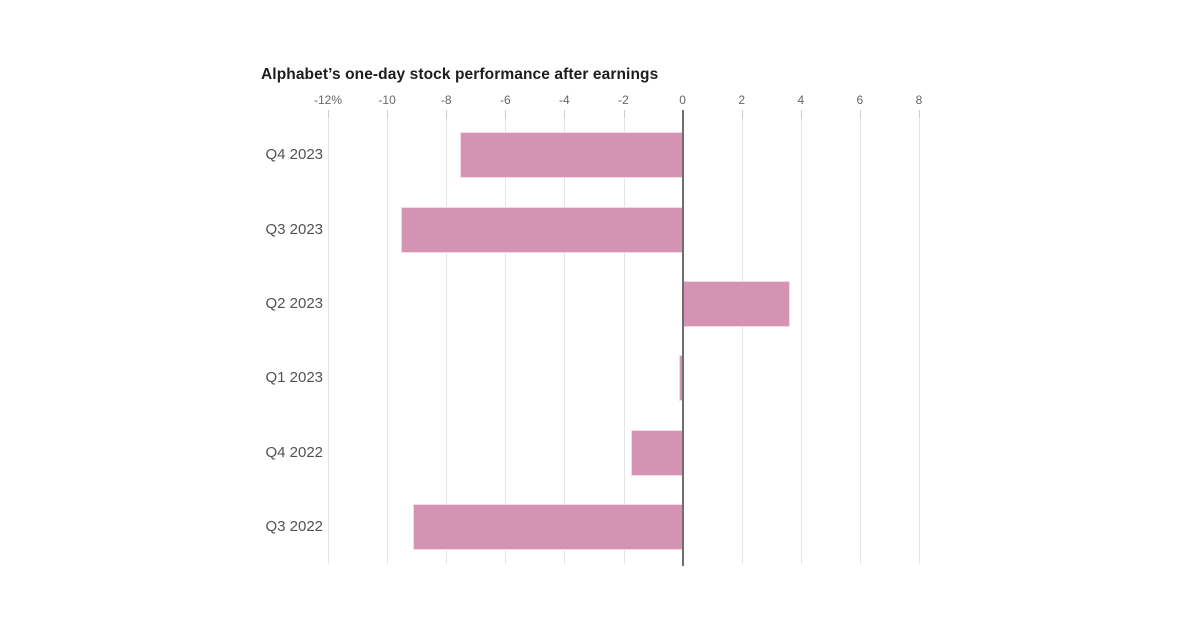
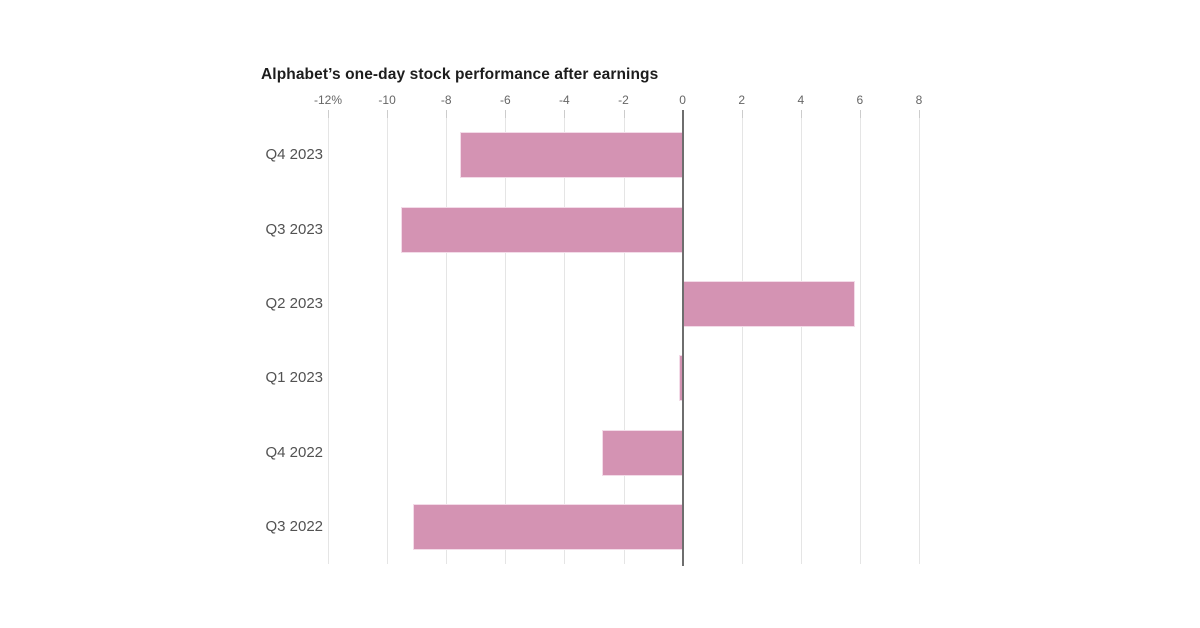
Q2 2023: 3.6 -> 5.8
Q4 2022: -1.7 -> -2.7
